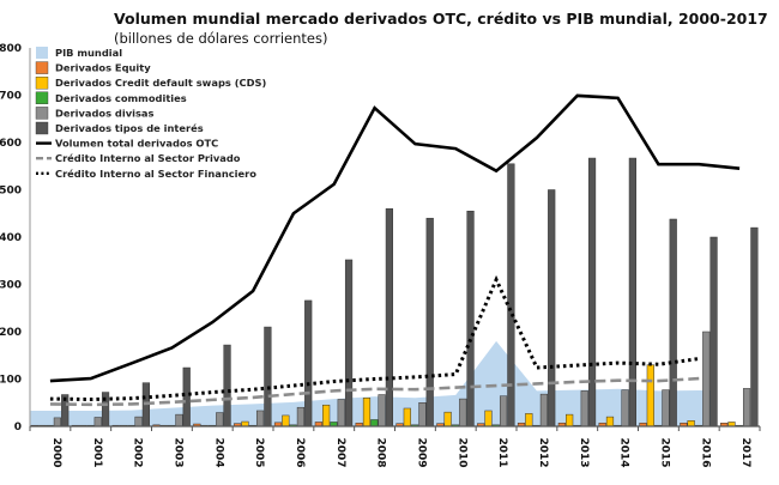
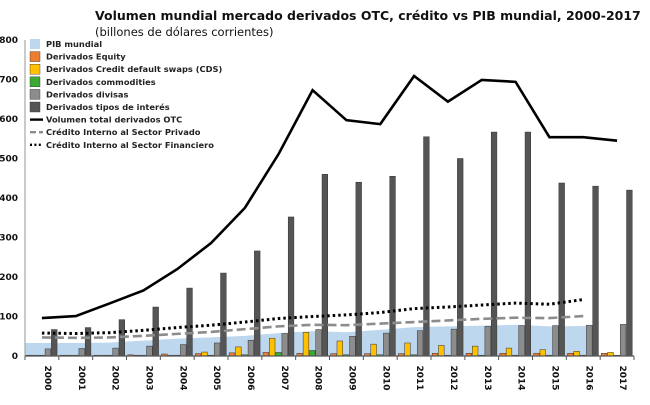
Volumen total derivados OTC/2006: 450 -> 380
PIB mundial/2011: 180 -> 70
Volumen total derivados OTC/2011: 540 -> 710
Crédito Interno al Sector Financiero/2011: 310 -> 120
Volumen total derivados OTC/2012: 610 -> 640
Derivados Credit default swaps (CDS)/2015: 130 -> 20
Derivados divisas/2016: 200 -> 80
Derivados tipos de interés/2016: 400 -> 430
